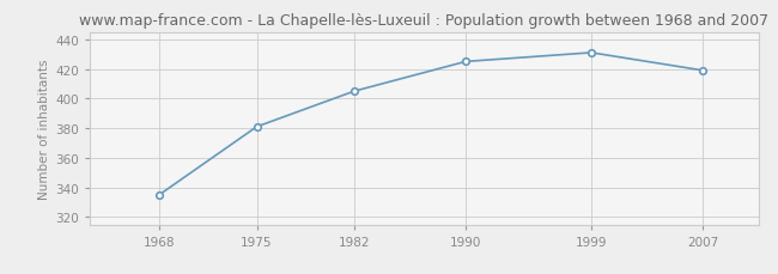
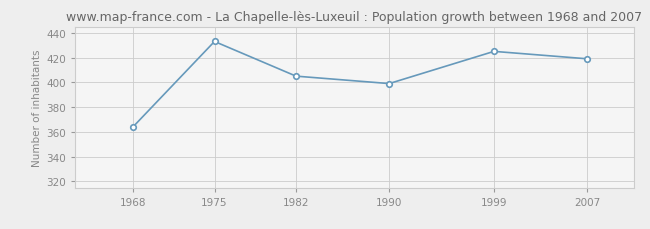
1968: 335 -> 364
1975: 381 -> 433
1990: 425 -> 399
1999: 431 -> 425
